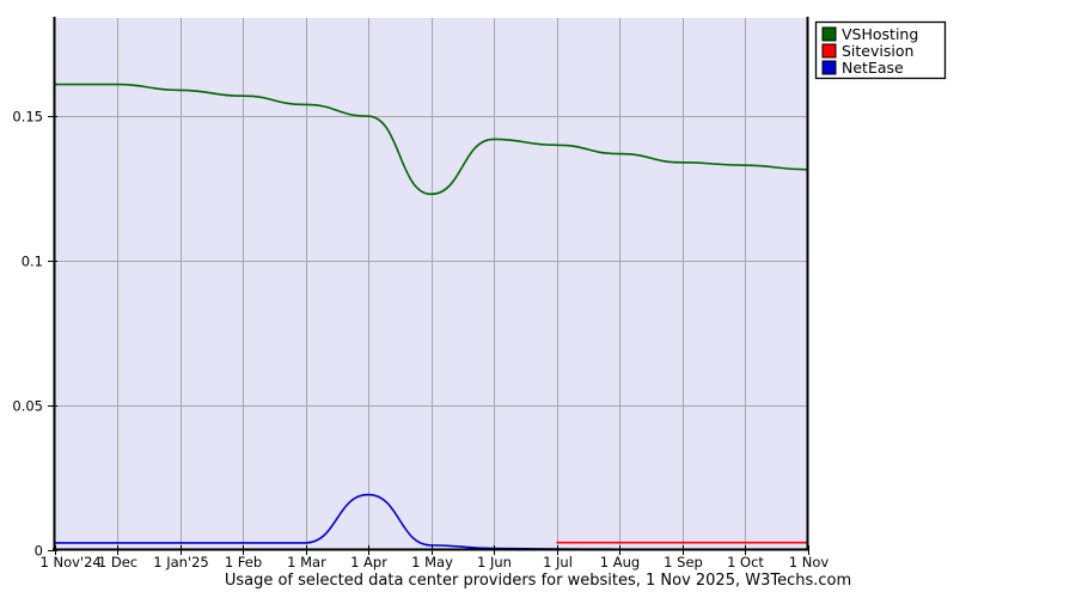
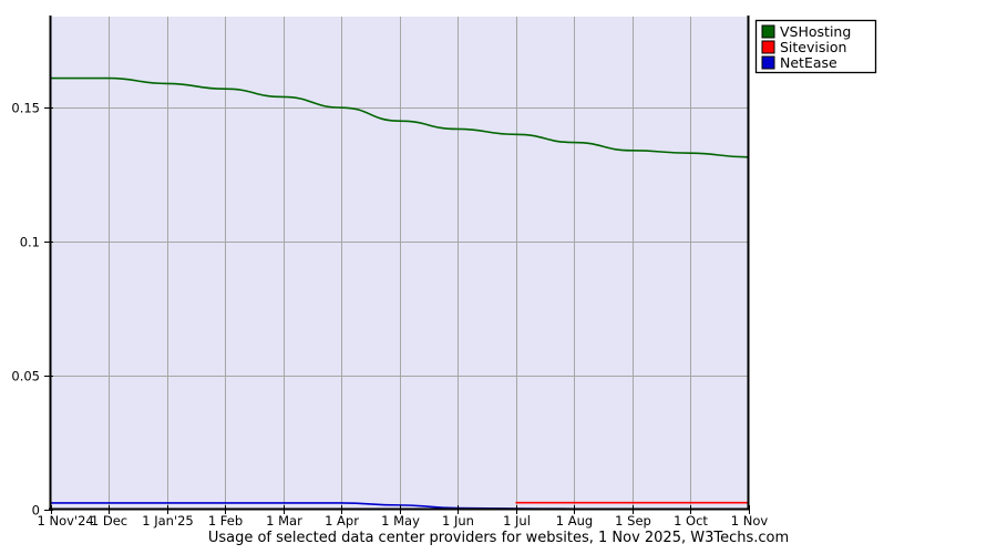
NetEase/1 Apr: 0.019 -> 0.002
VSHosting/1 May: 0.123 -> 0.145
